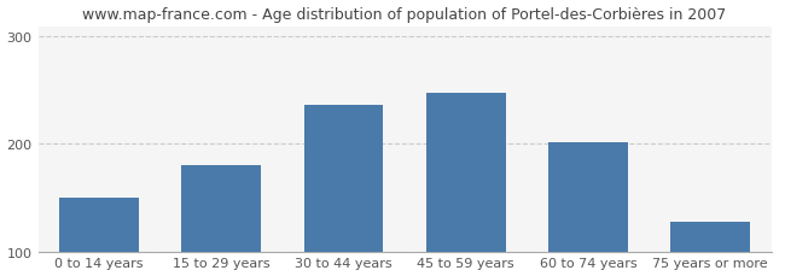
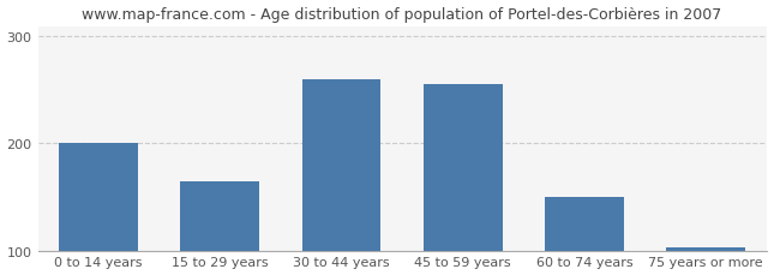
0 to 14 years: 150 -> 200
15 to 29 years: 180 -> 165
30 to 44 years: 236 -> 260
45 to 59 years: 248 -> 255
60 to 74 years: 202 -> 150
75 years or more: 128 -> 103
